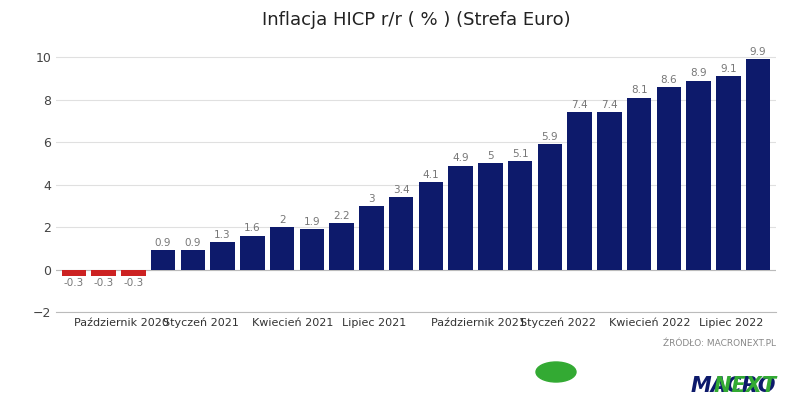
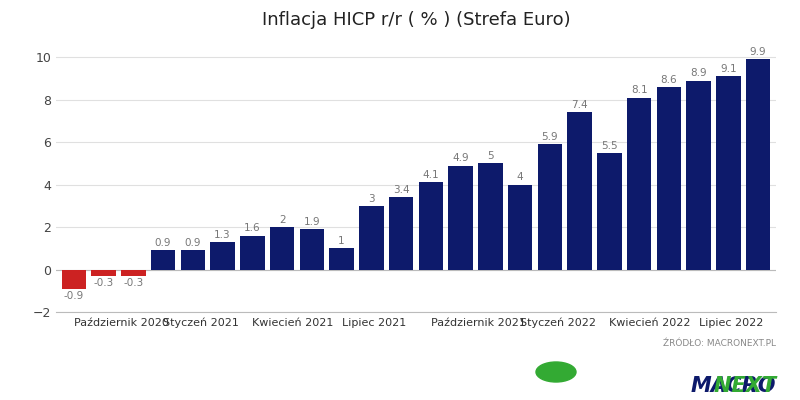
Październik 2020: -0.3 -> -0.9
Lipiec 2021: 2.2 -> 1
Styczeń 2022: 5.1 -> 4
Kwiecień 2022: 7.4 -> 5.5
